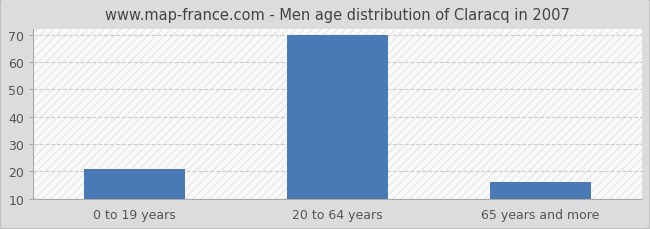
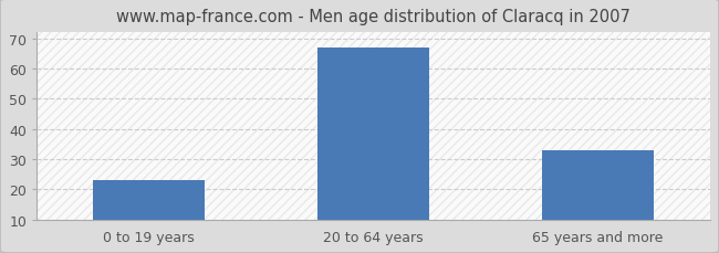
0 to 19 years: 21 -> 23
20 to 64 years: 70 -> 67
65 years and more: 16 -> 33
